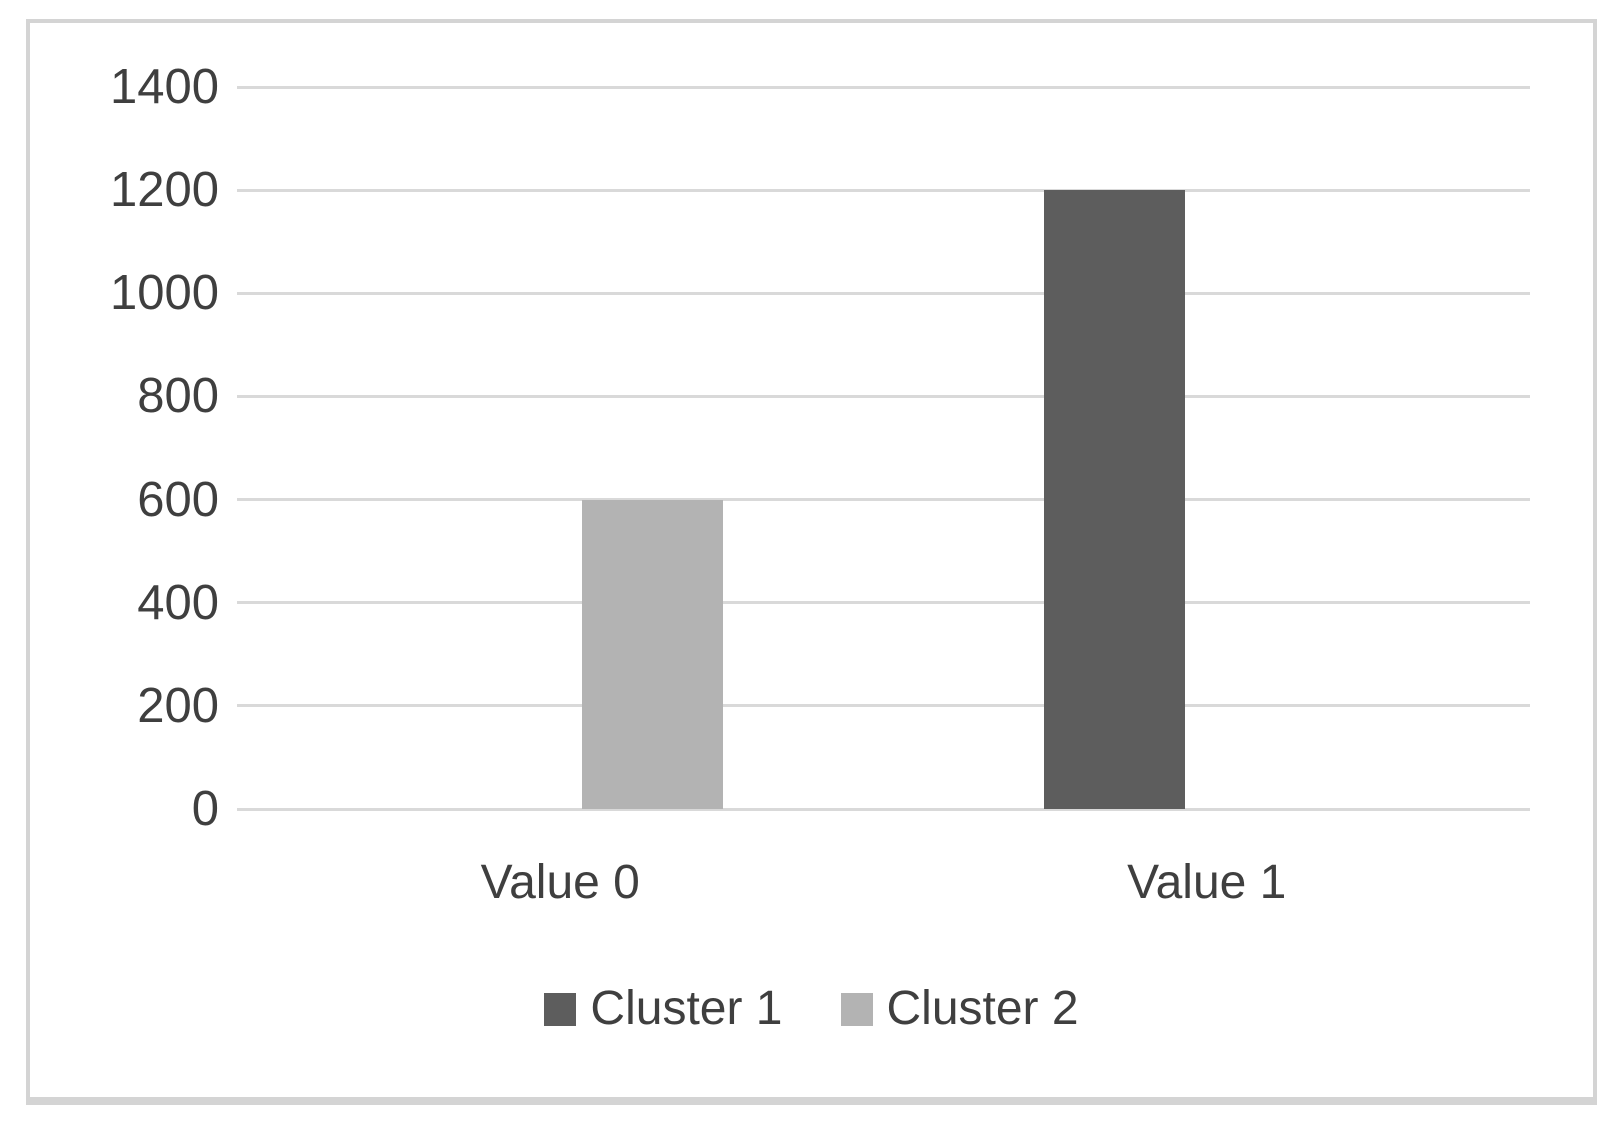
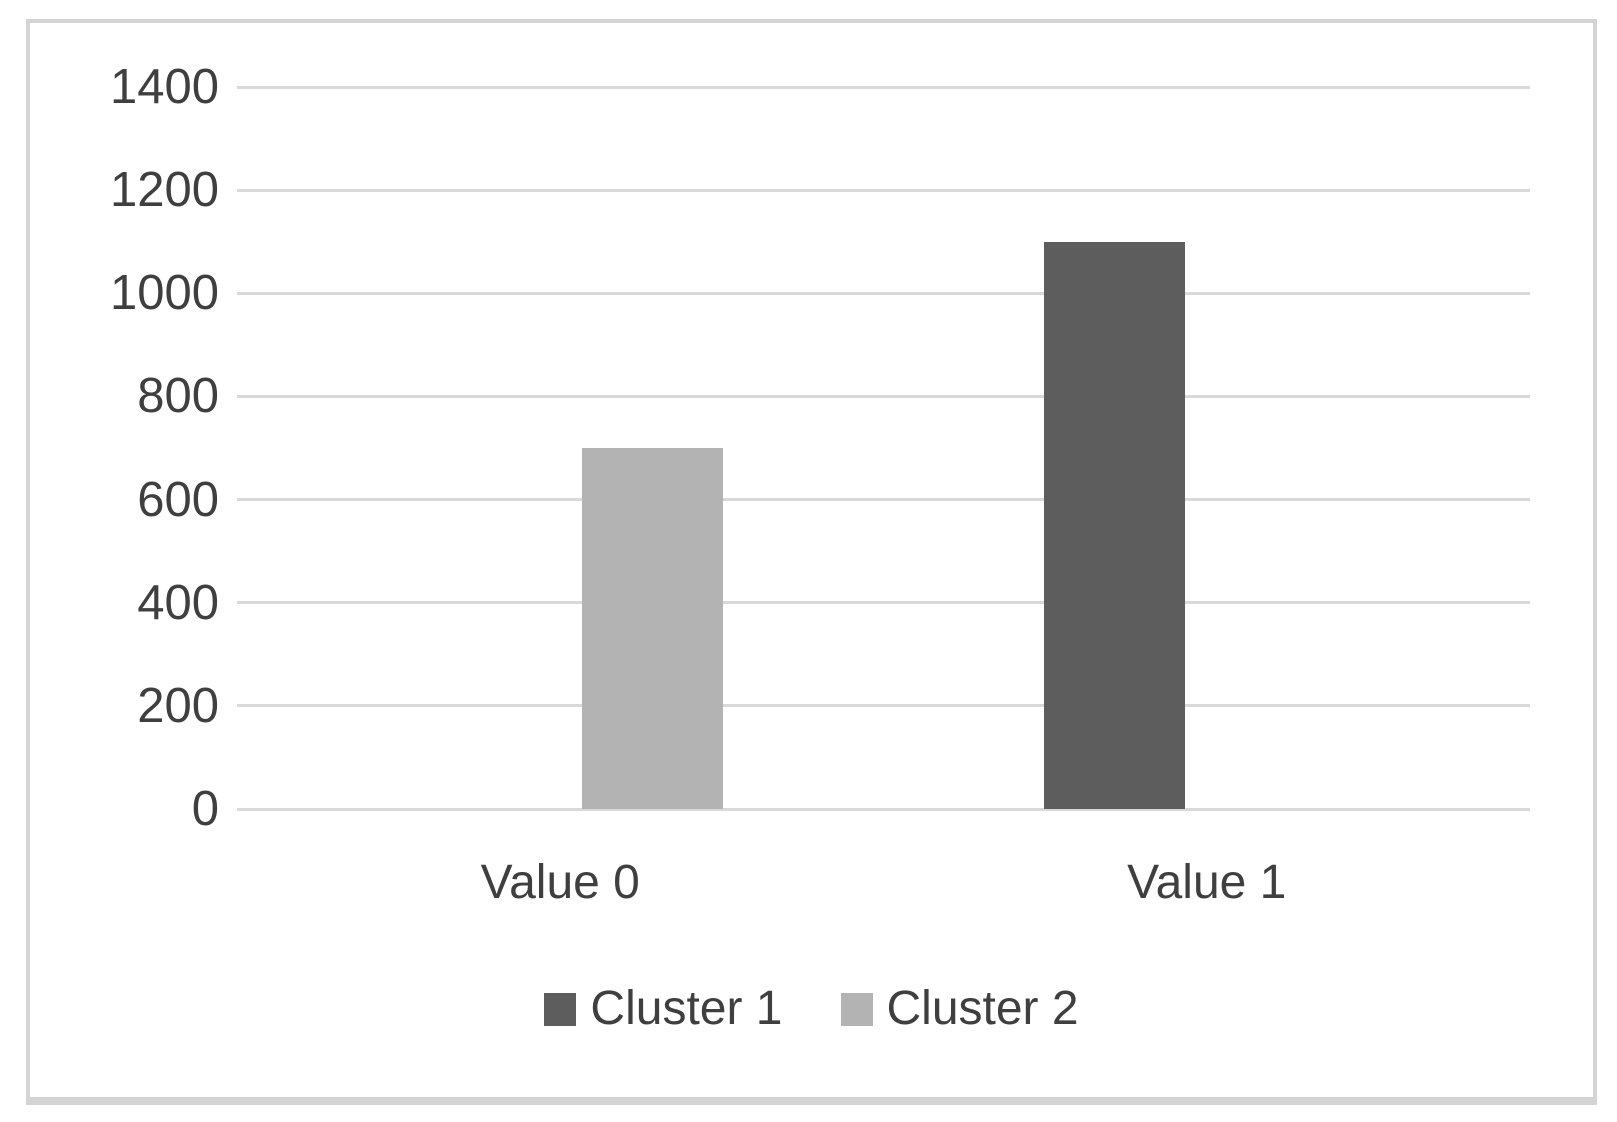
Cluster 2/Value 0: 600 -> 700
Cluster 1/Value 1: 1200 -> 1100
